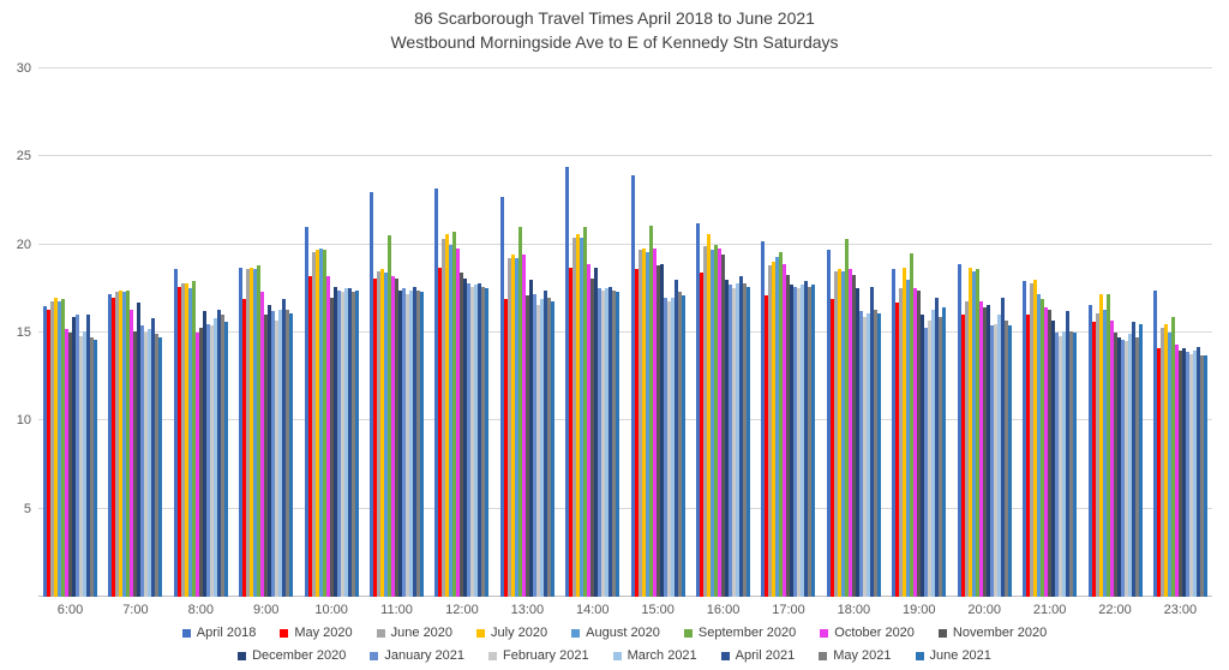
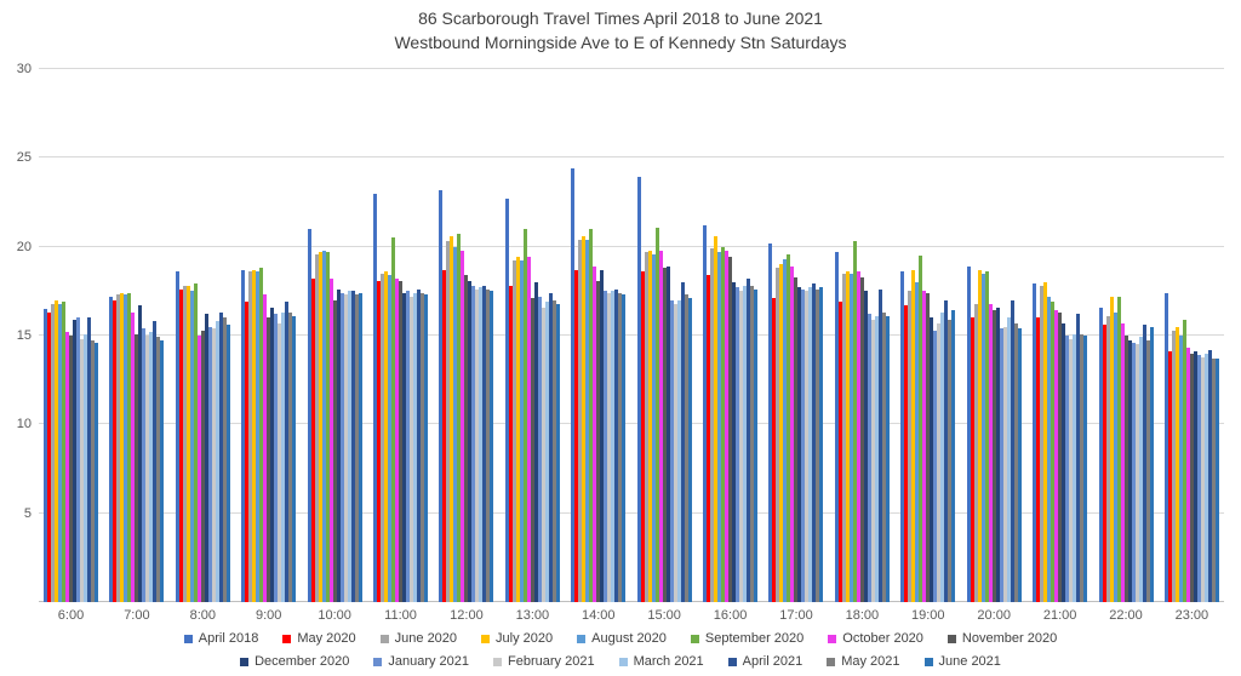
May 2020/13:00: 16.9 -> 17.8
